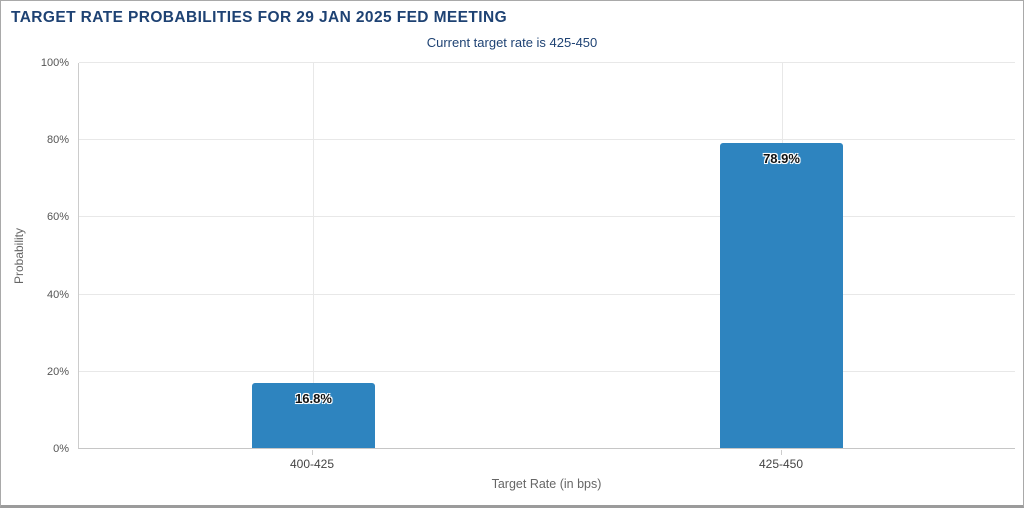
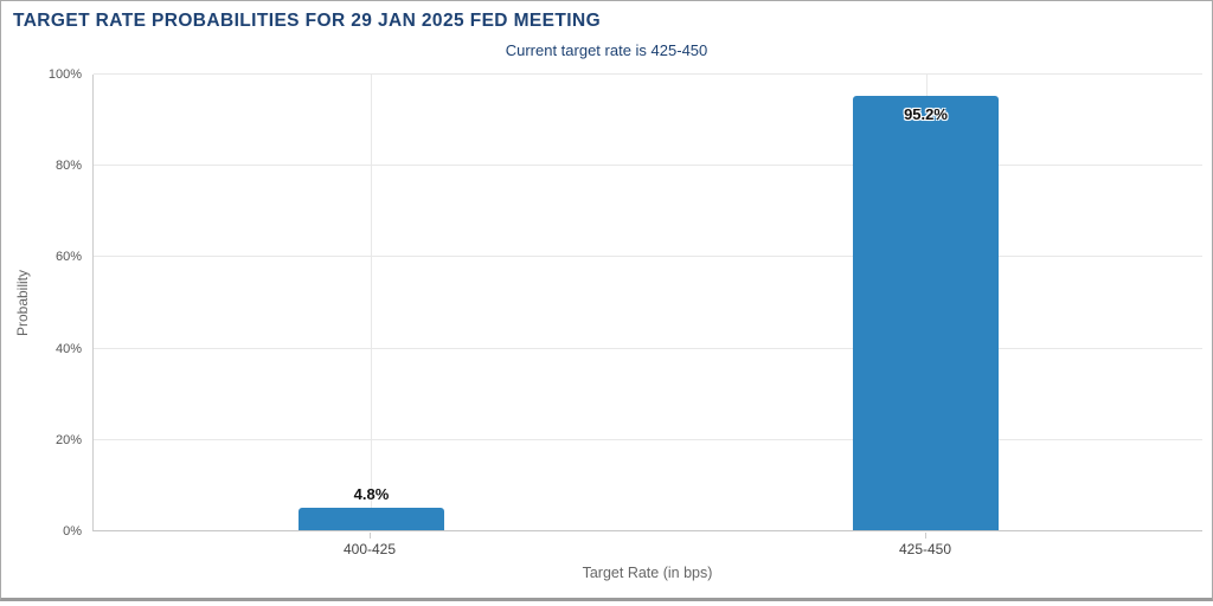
400-425: 16.8% -> 4.8%
425-450: 78.9% -> 95.2%
